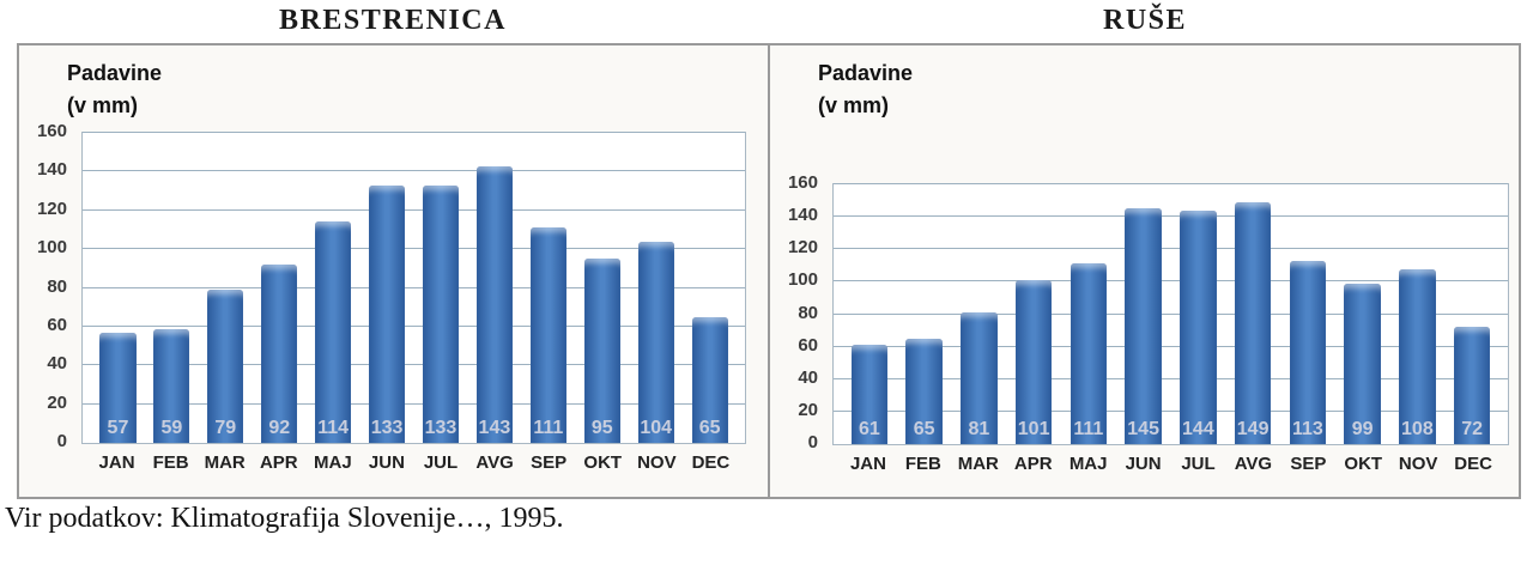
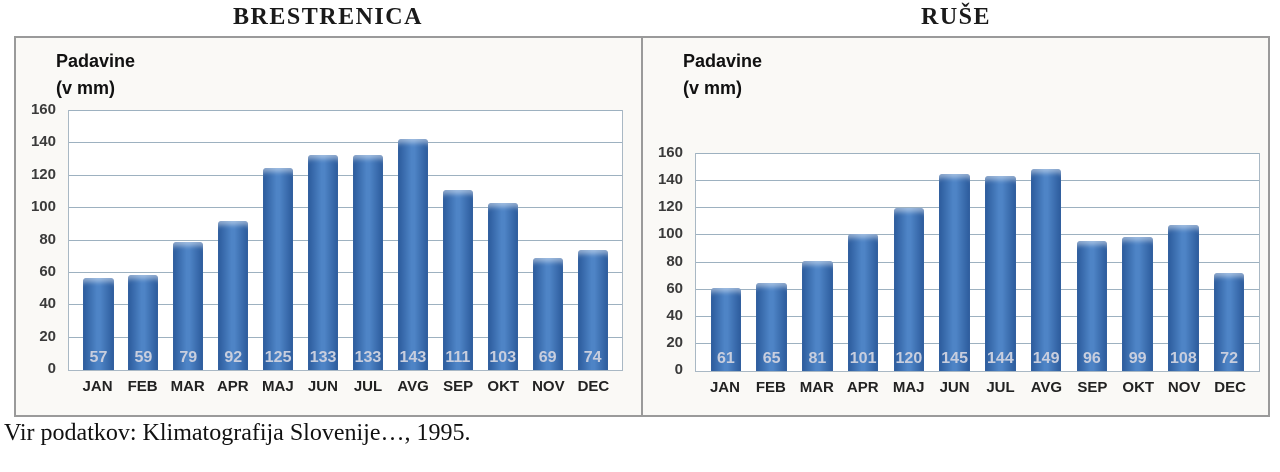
BRESTRENICA/MAJ: 114 -> 125
BRESTRENICA/OKT: 95 -> 103
BRESTRENICA/NOV: 104 -> 69
BRESTRENICA/DEC: 65 -> 74
RUŠE/MAJ: 111 -> 120
RUŠE/SEP: 113 -> 96
